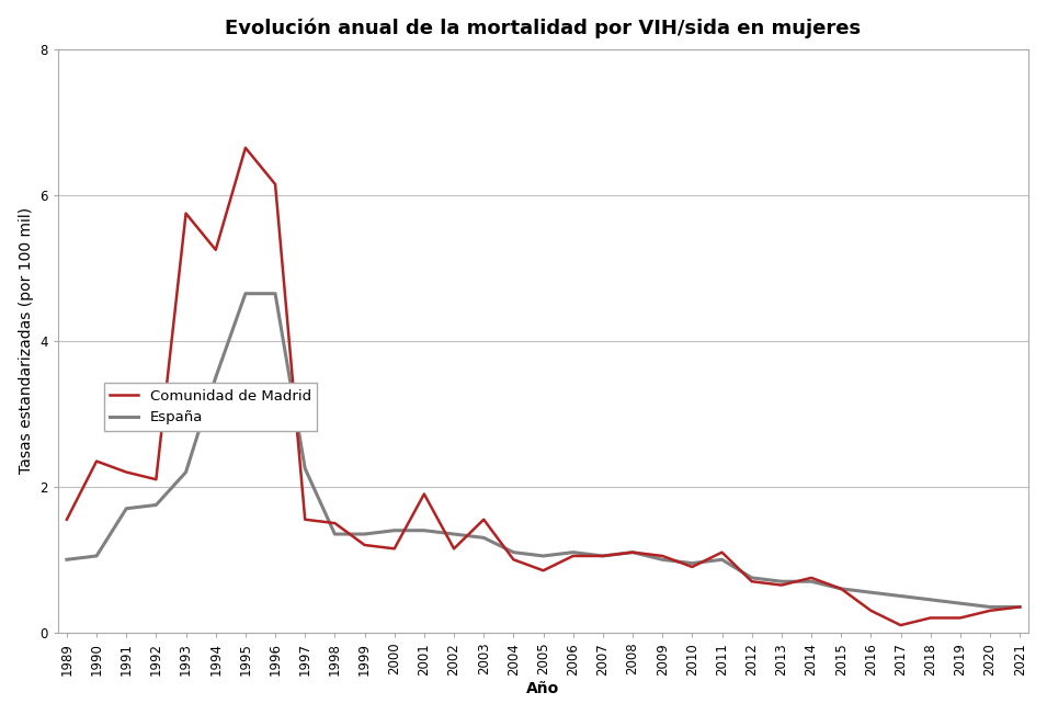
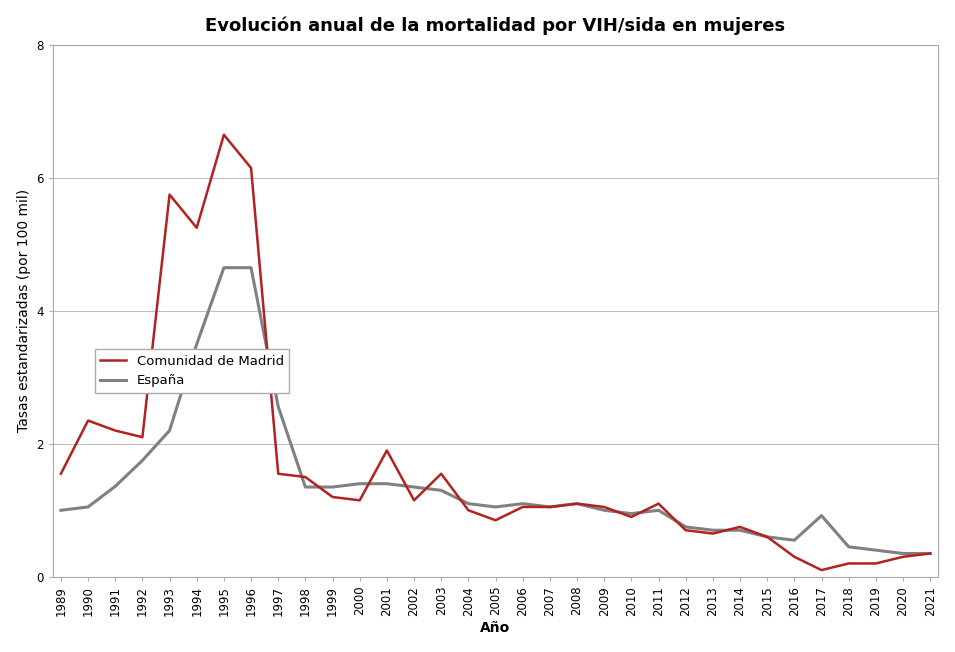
España/1991: 1.70 -> 1.36
España/1997: 2.25 -> 2.56
España/2017: 0.50 -> 0.92
